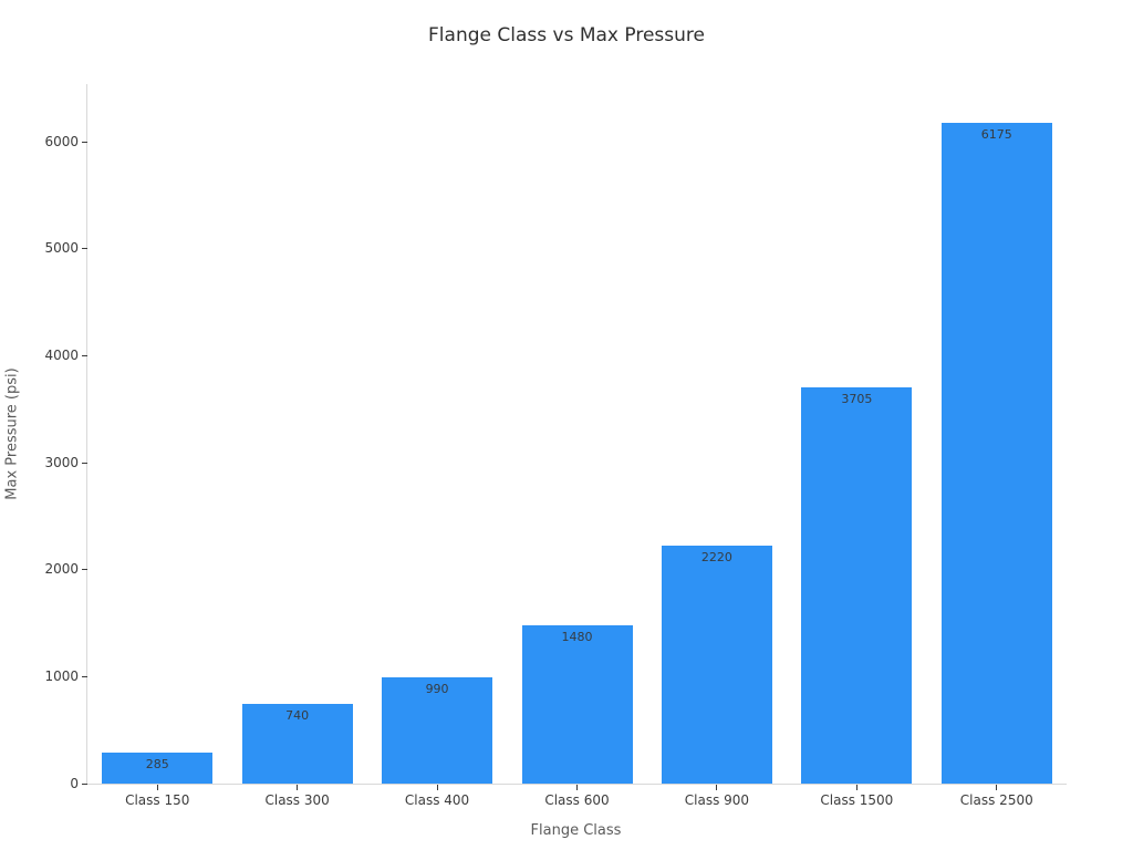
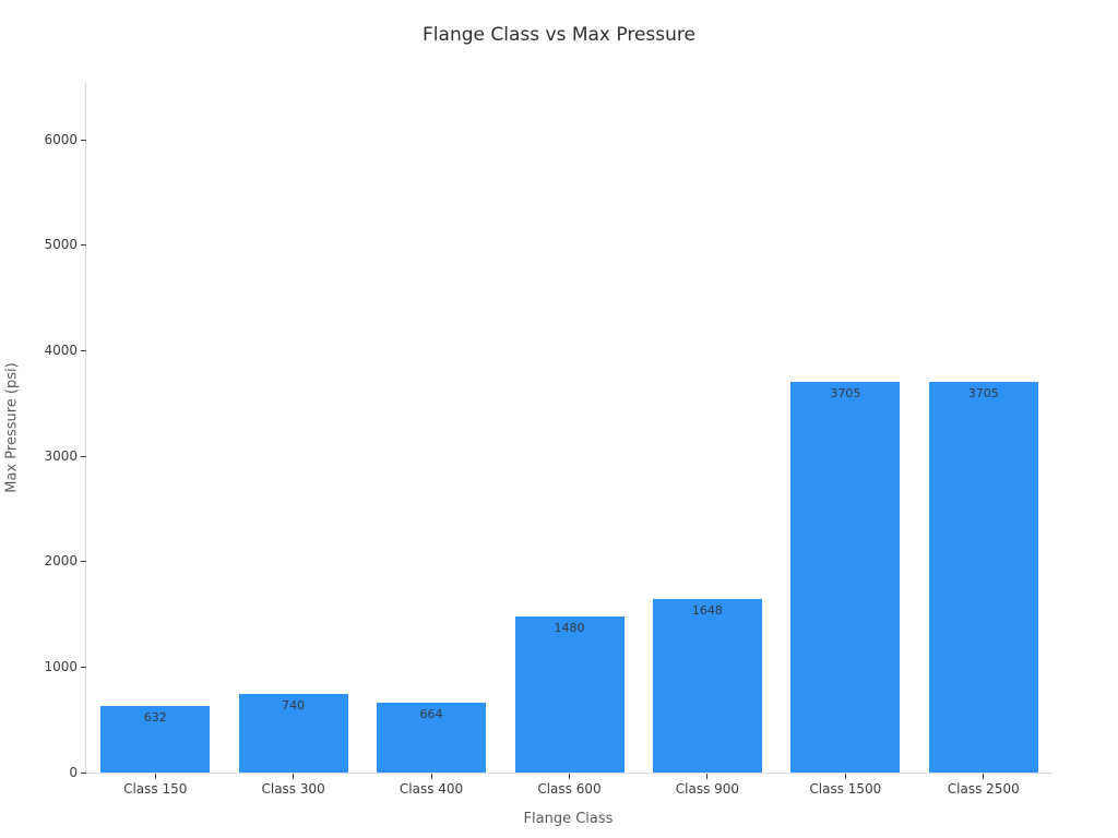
Class 150: 285 -> 632
Class 400: 990 -> 664
Class 900: 2220 -> 1648
Class 2500: 6175 -> 3705
